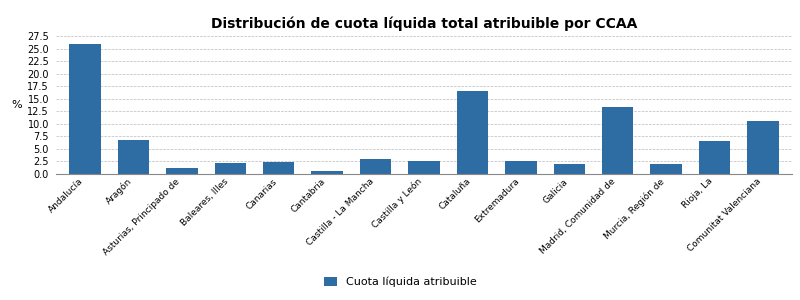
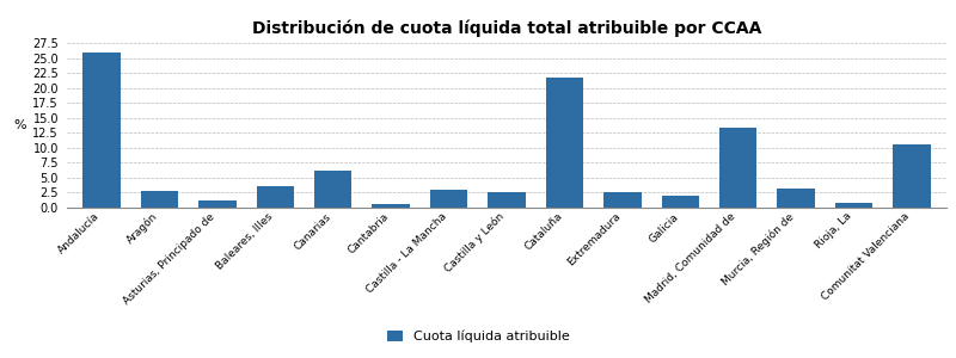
Aragón: 6.8 -> 2.8
Baleares, Illes: 2.2 -> 3.6
Canarias: 2.4 -> 6.1
Cataluña: 16.6 -> 21.7
Murcia, Región de: 2.0 -> 3.1
Rioja, La: 6.6 -> 0.8
